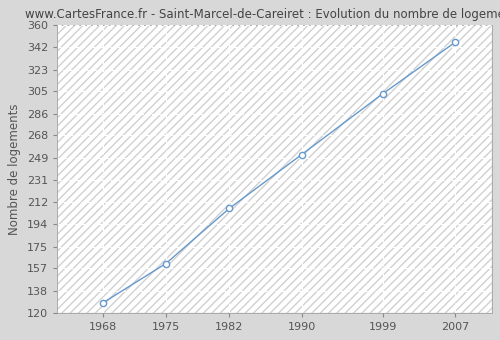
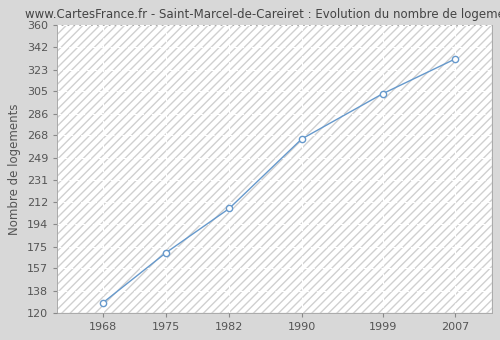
1975: 161 -> 170
1990: 252 -> 265
2007: 346 -> 332
